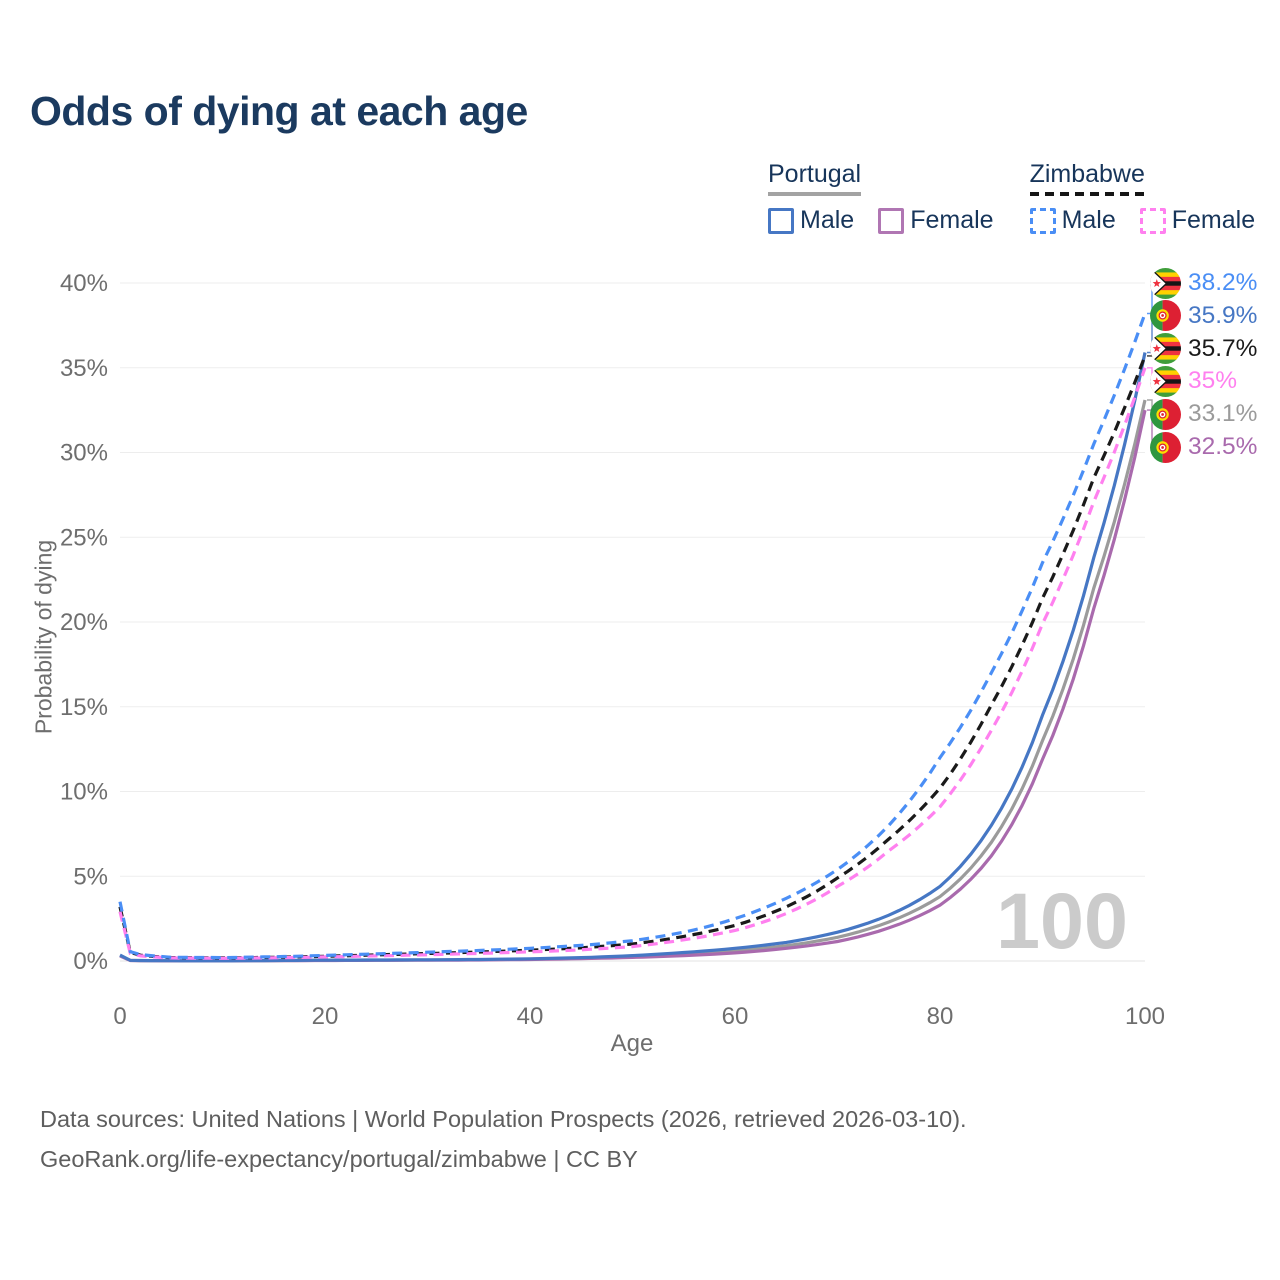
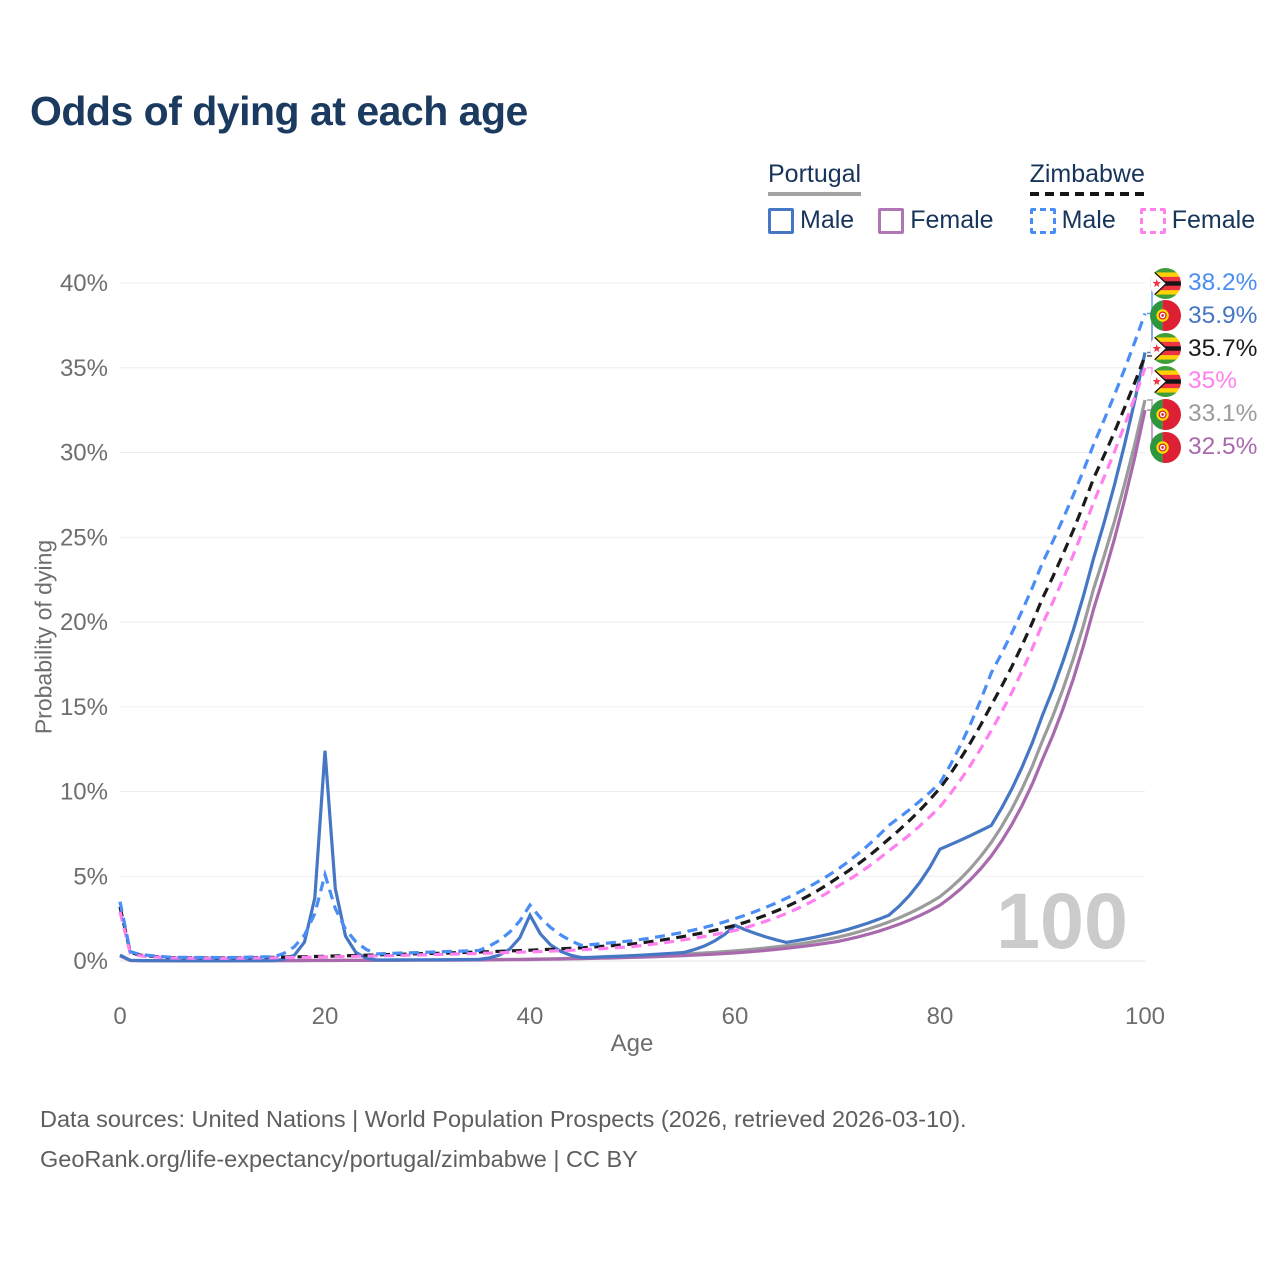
Portugal Male/20: 0.1% -> 12.4%
Zimbabwe Male/20: 0.3% -> 5.1%
Portugal Male/40: 0.1% -> 2.7%
Zimbabwe Male/40: 0.8% -> 3.3%
Portugal Male/60: 0.8% -> 2.1%
Portugal Male/80: 4.4% -> 6.6%
Zimbabwe Male/80: 12.0% -> 10.5%
